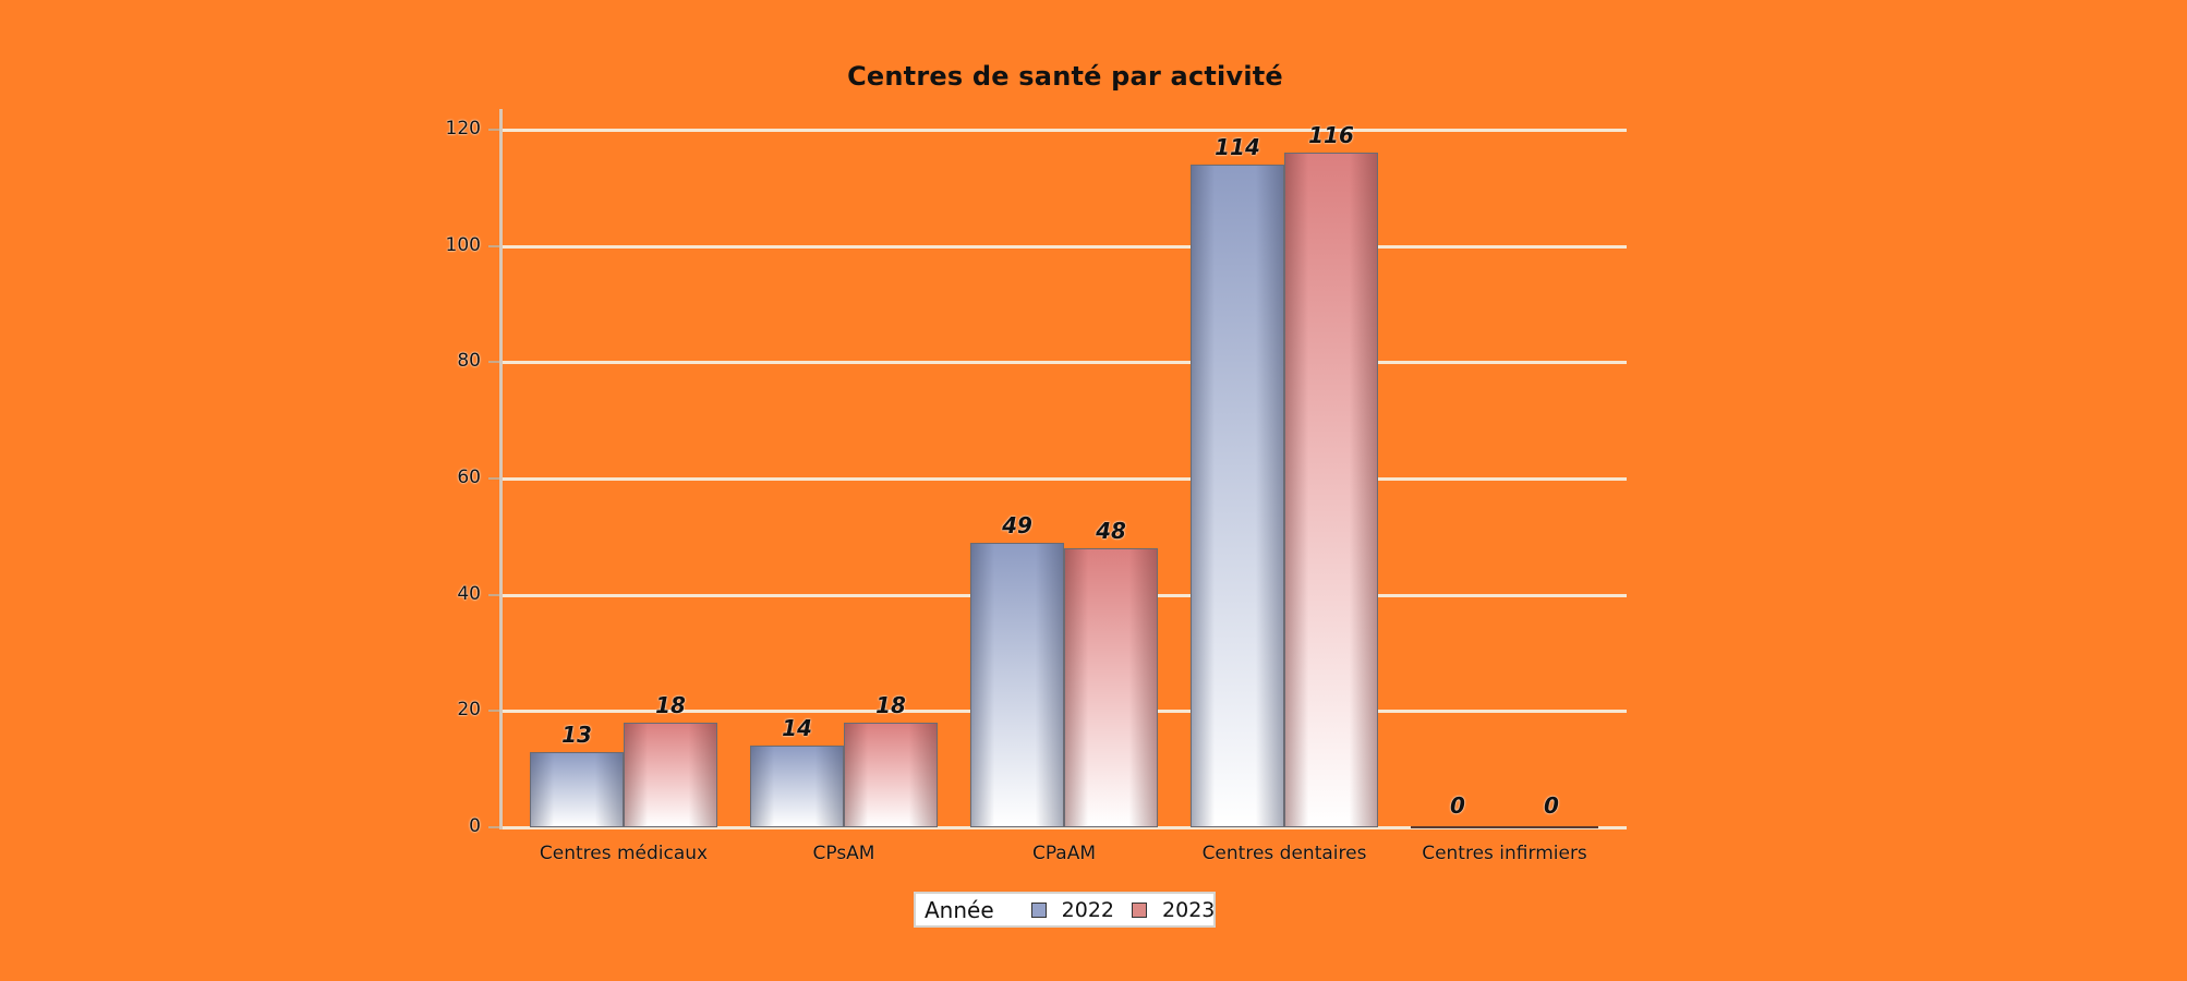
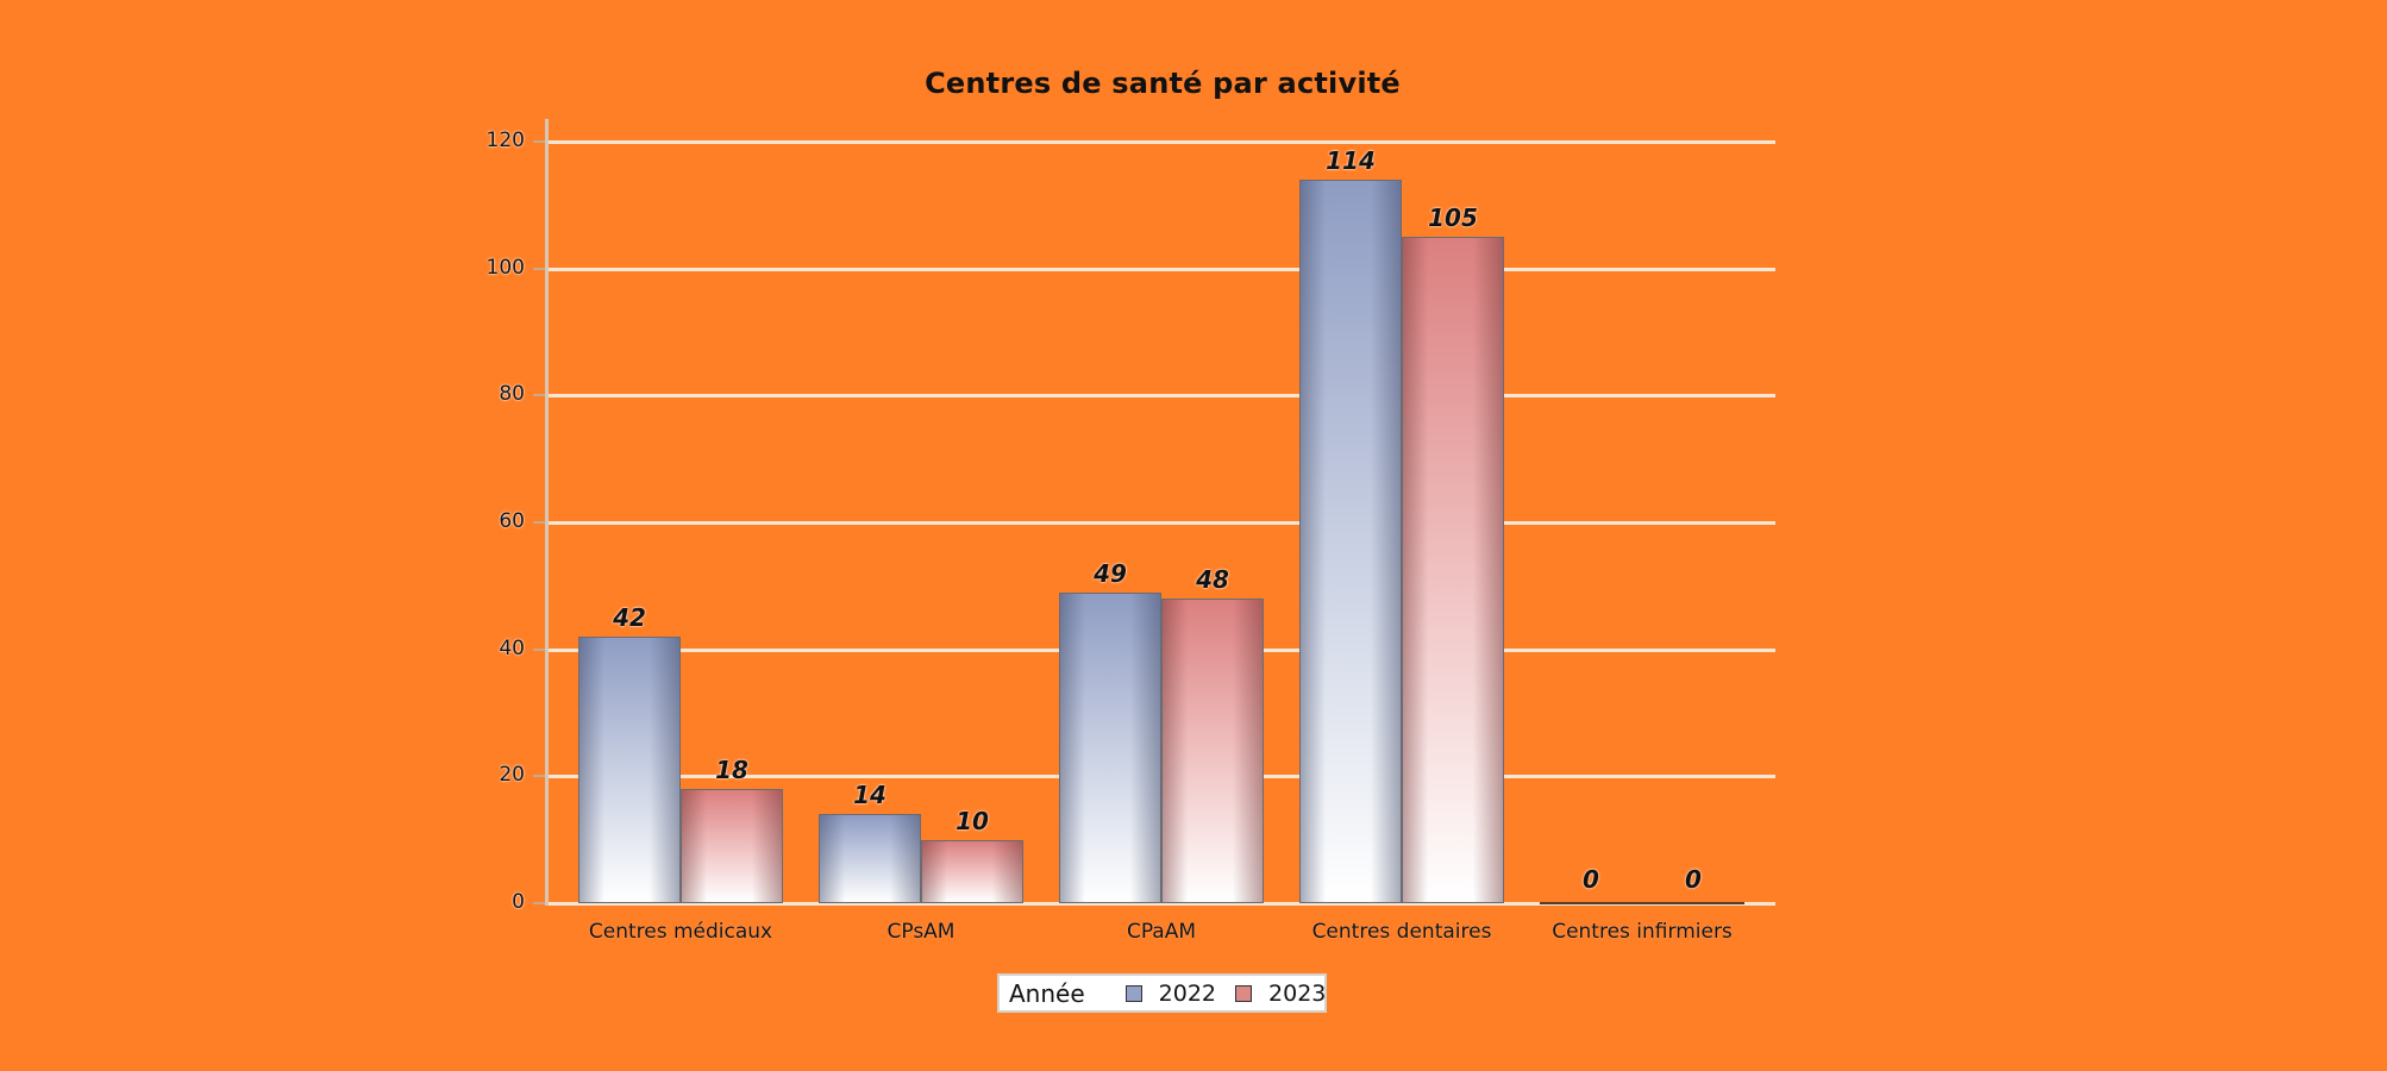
2022/Centres médicaux: 13 -> 42
2023/CPsAM: 18 -> 10
2023/Centres dentaires: 116 -> 105
